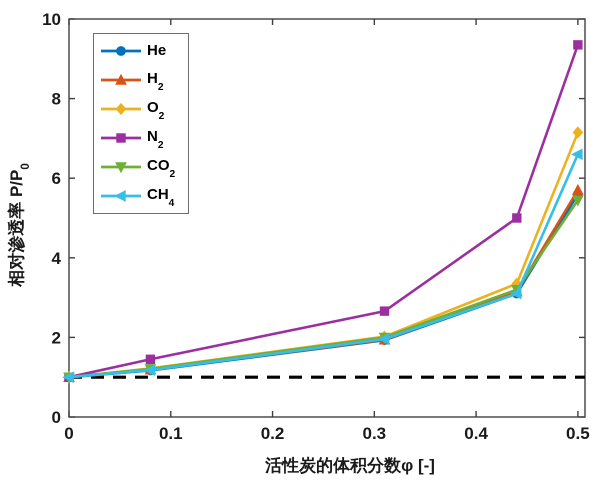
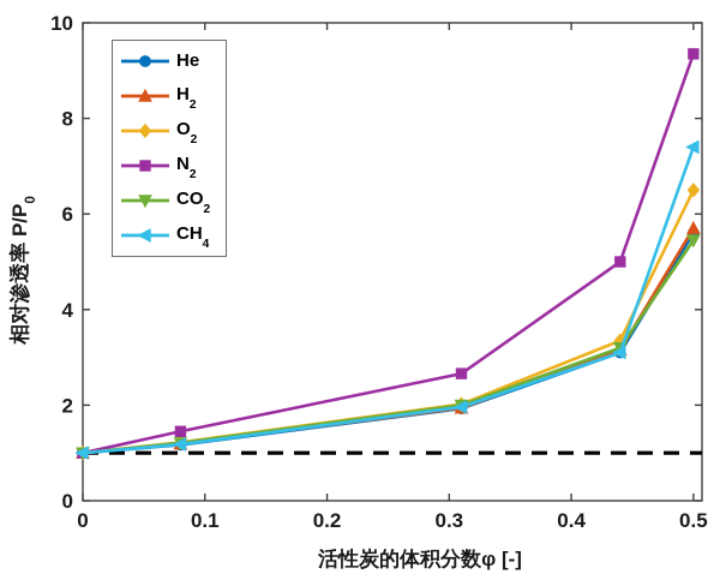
O/0.5: 7,2 -> 6,5
CH/0.5: 6,6 -> 7,4
